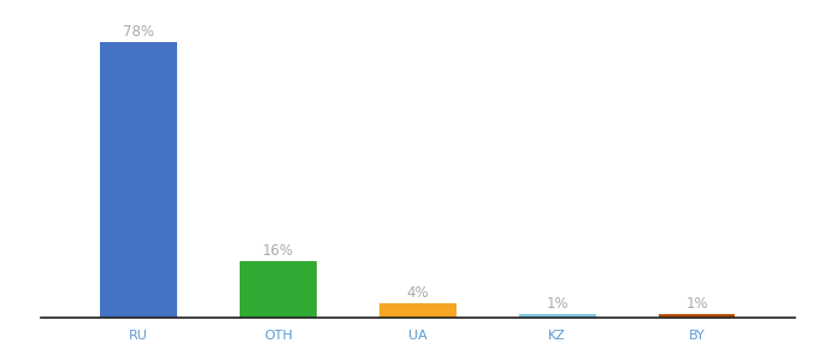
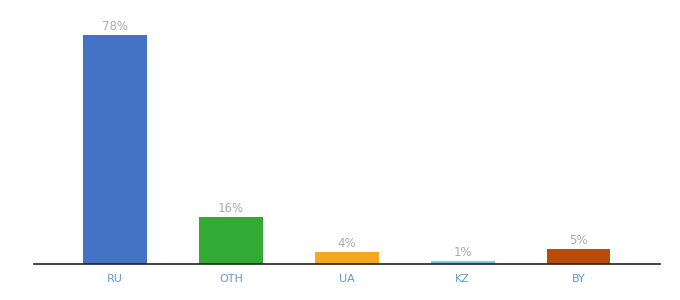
BY: 1% -> 5%
